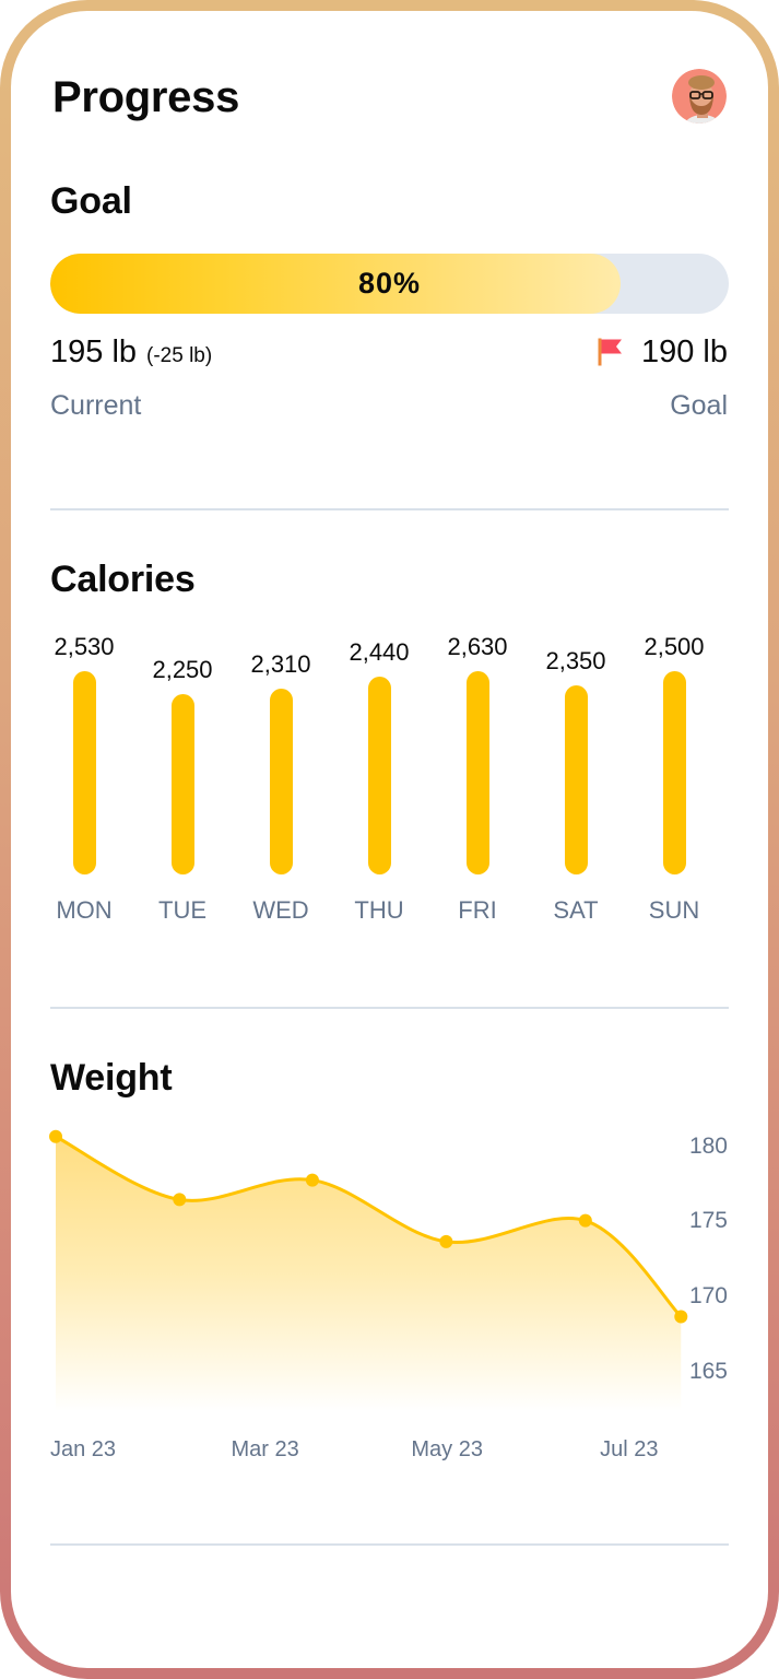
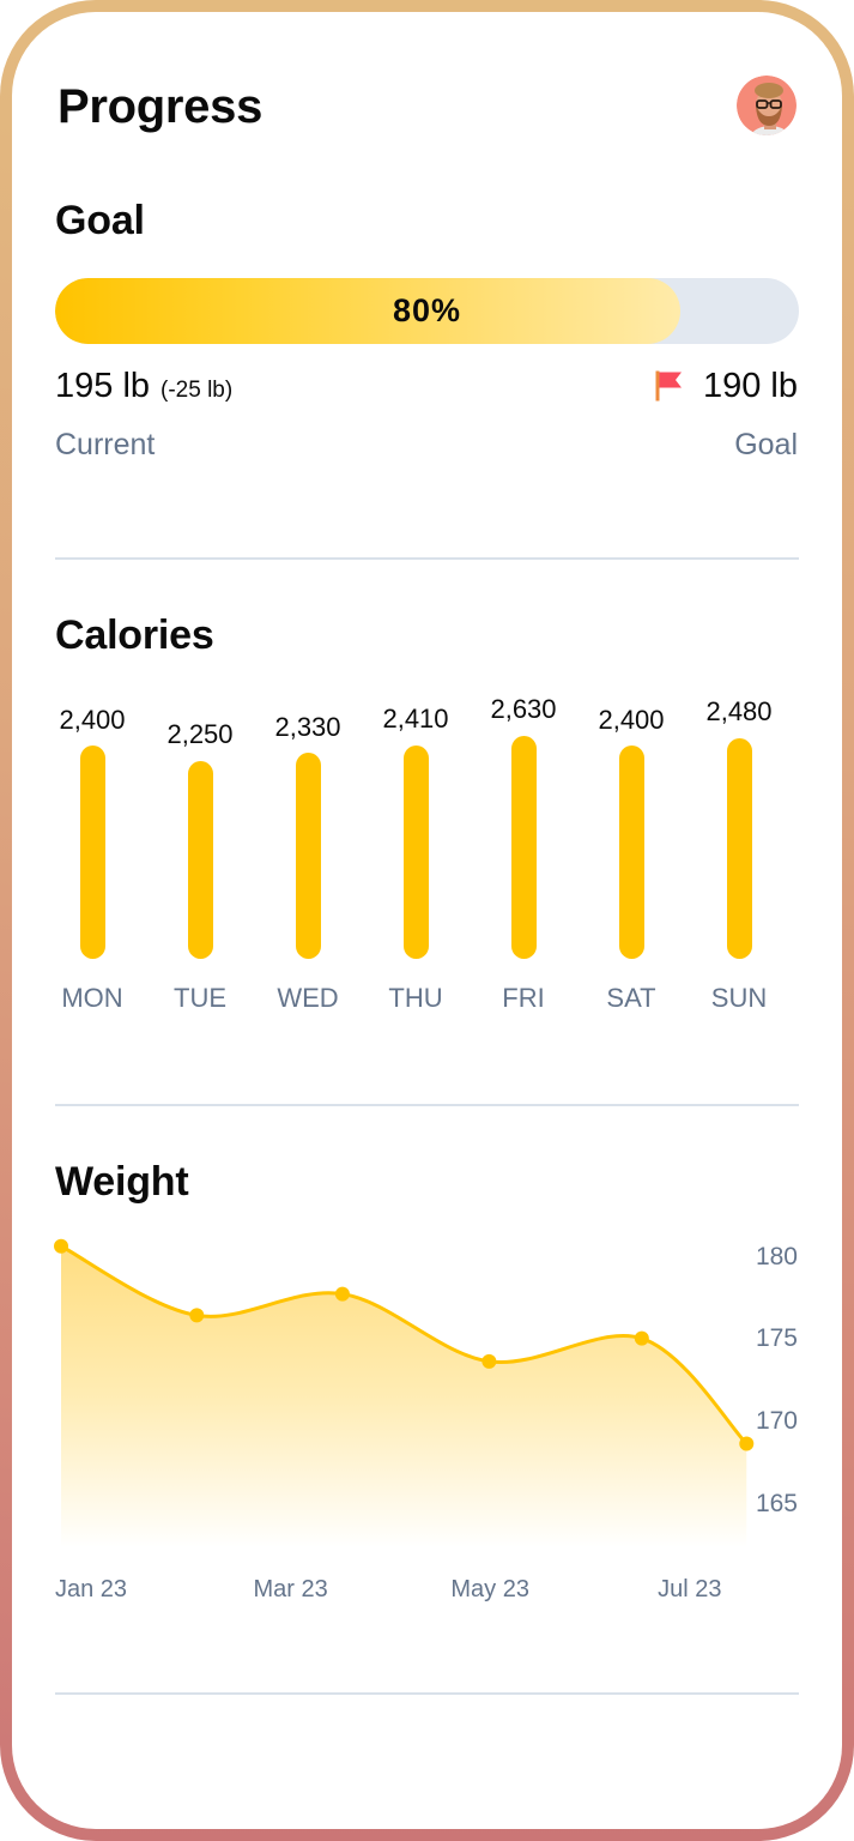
Calories/MON: 2,530 -> 2,400
Calories/WED: 2,310 -> 2,330
Calories/THU: 2,440 -> 2,410
Calories/SAT: 2,350 -> 2,400
Calories/SUN: 2,500 -> 2,480
